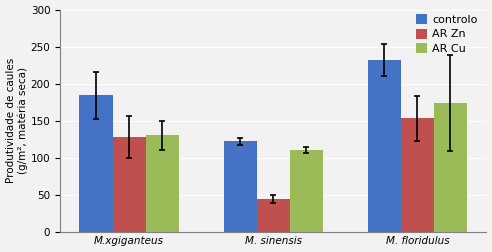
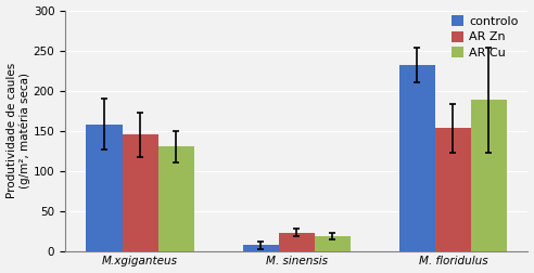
controlo/M.xgiganteus: 184 -> 158
AR Zn/M.xgiganteus: 128 -> 145
controlo/M. sinensis: 122 -> 7
AR Zn/M. sinensis: 44 -> 23
AR Cu/M. sinensis: 110 -> 18
AR Cu/M. floridulus: 174 -> 188
